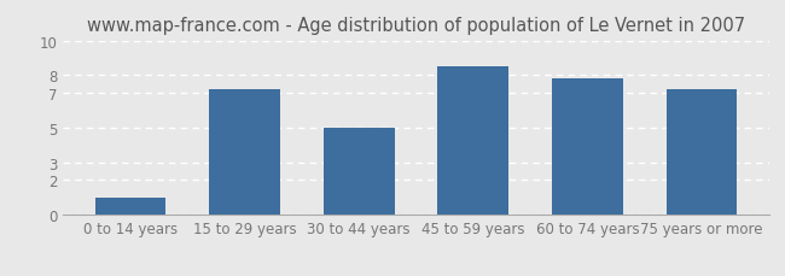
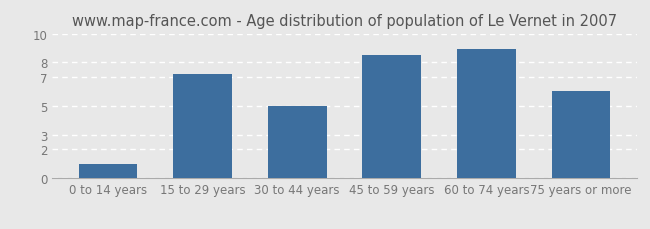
60 to 74 years: 7.8 -> 8.9
75 years or more: 7.2 -> 6.0
